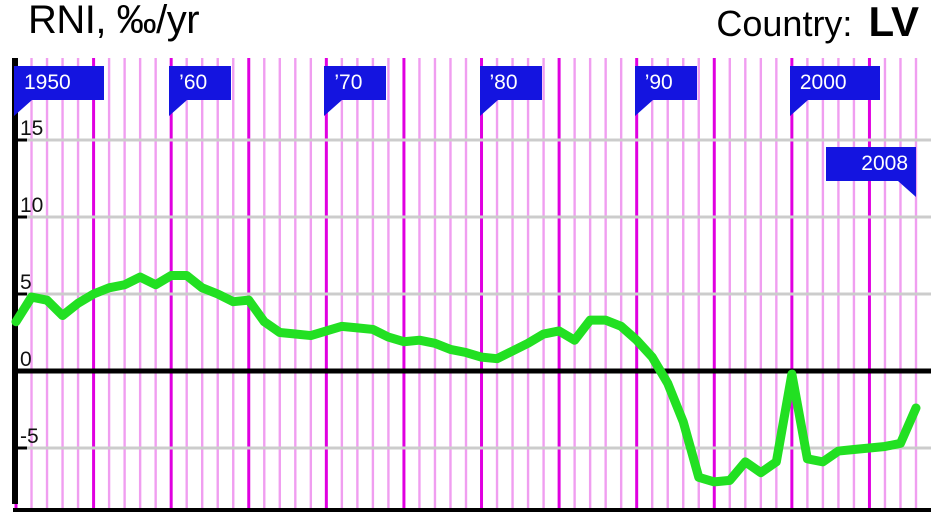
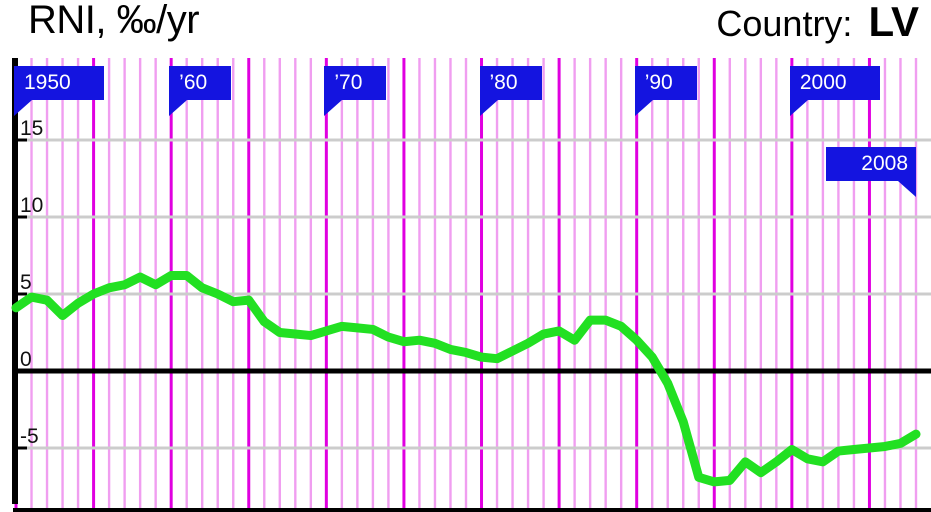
1950: 3.2 -> 4.1
2000: -0.2 -> -5.1
2008: -2.4 -> -4.1
